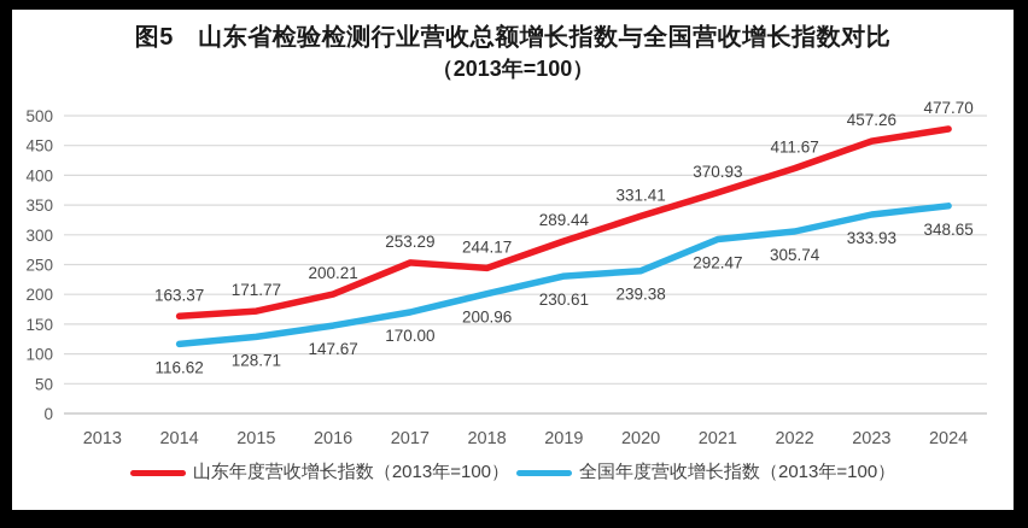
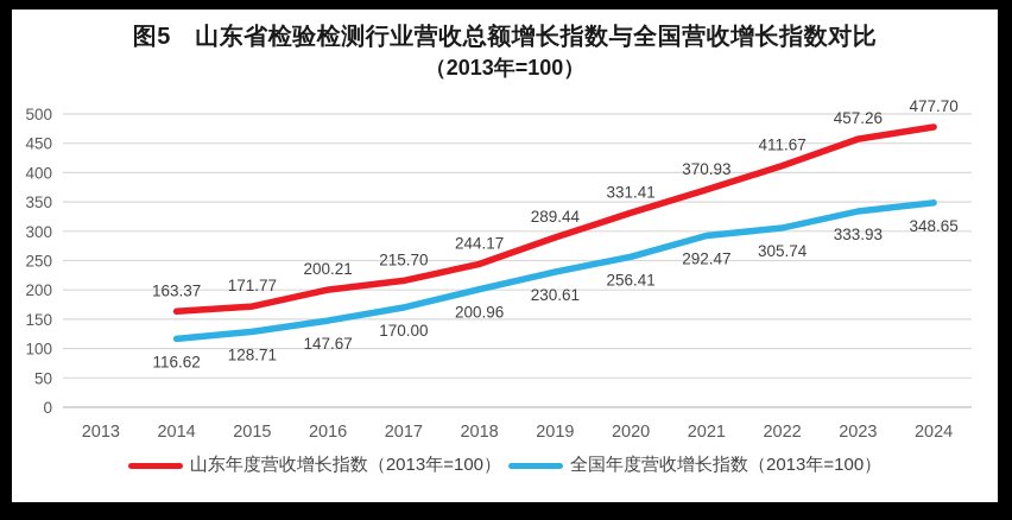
山东年度营收增长指数（2013年=100）/2017: 253.29 -> 215.70
全国年度营收增长指数（2013年=100）/2020: 239.38 -> 256.41
